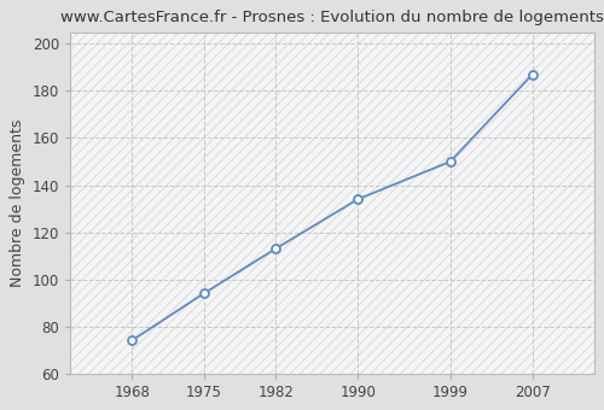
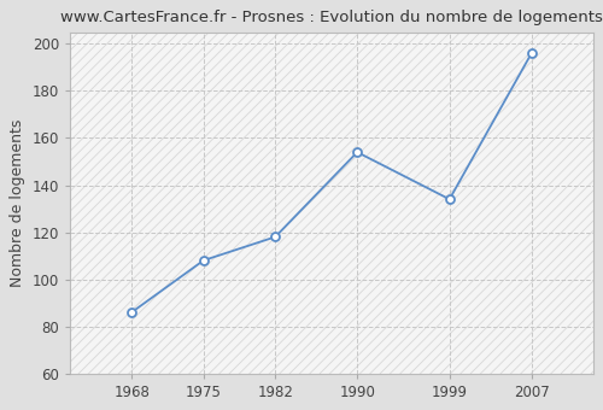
1968: 74 -> 86
1975: 94 -> 108
1982: 113 -> 118
1990: 134 -> 154
1999: 150 -> 134
2007: 187 -> 196
